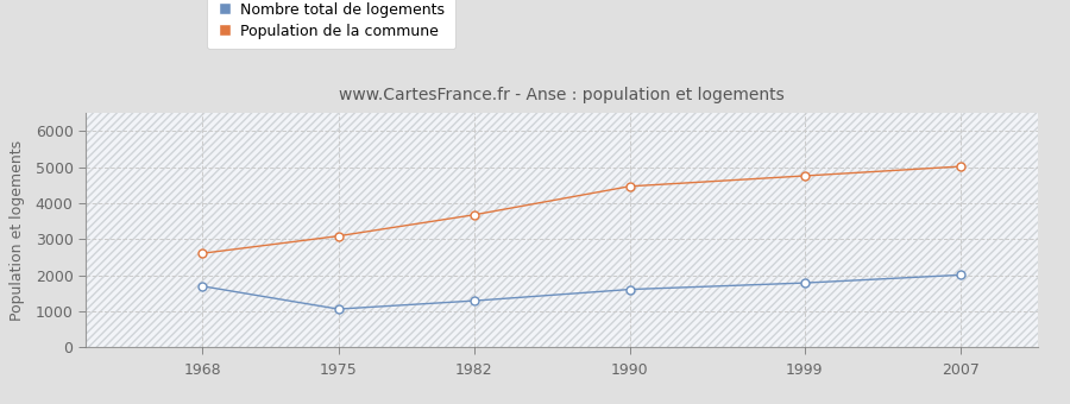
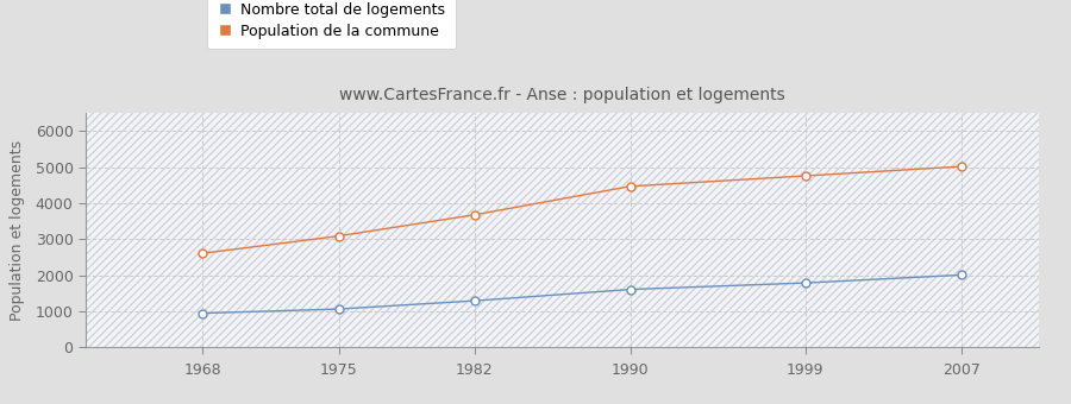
Nombre total de logements/1968: 1700 -> 950
